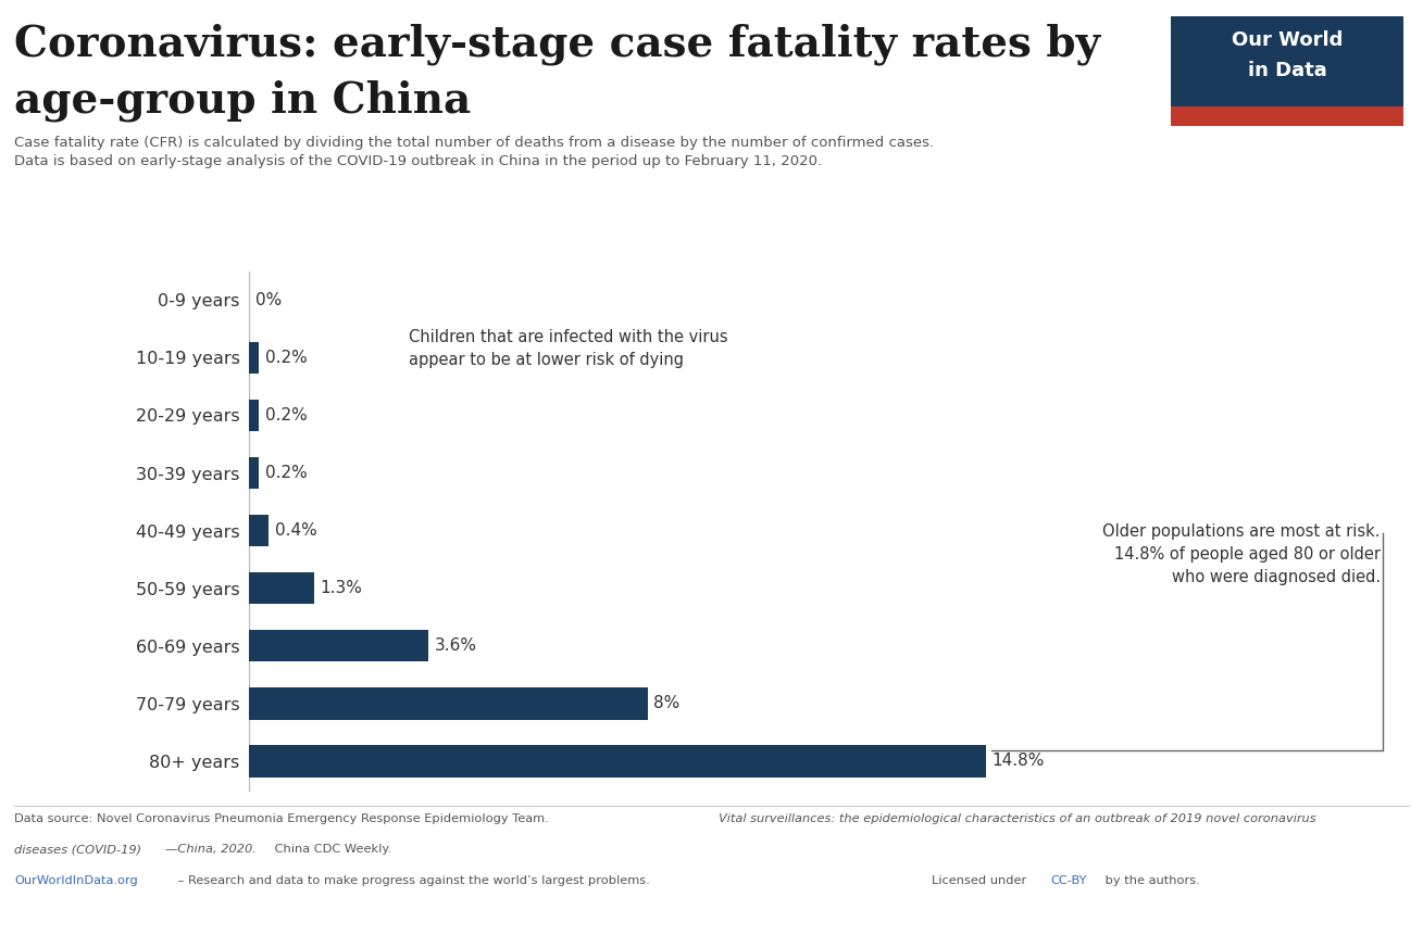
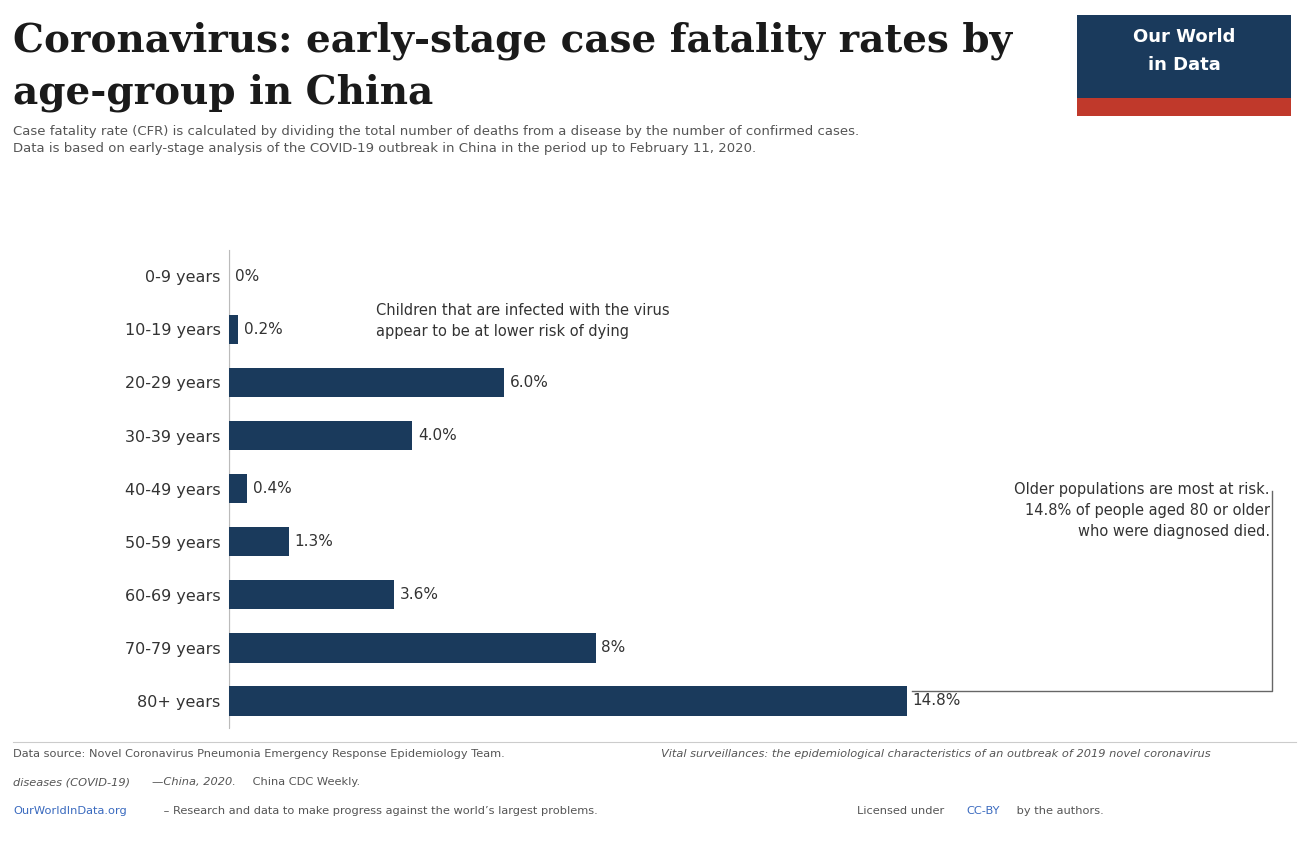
20-29 years: 0.2% -> 6.0%
30-39 years: 0.2% -> 4.0%
